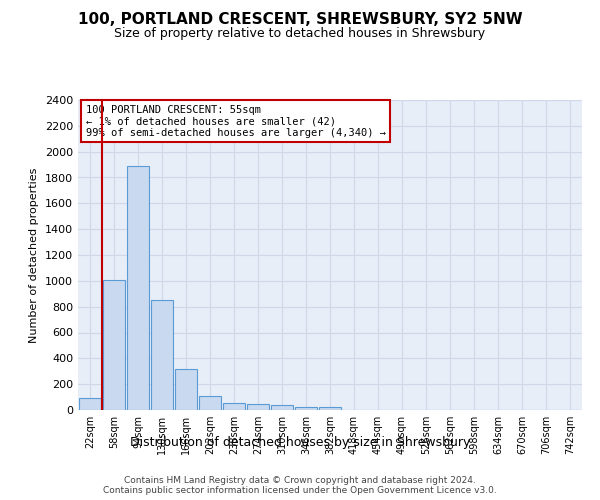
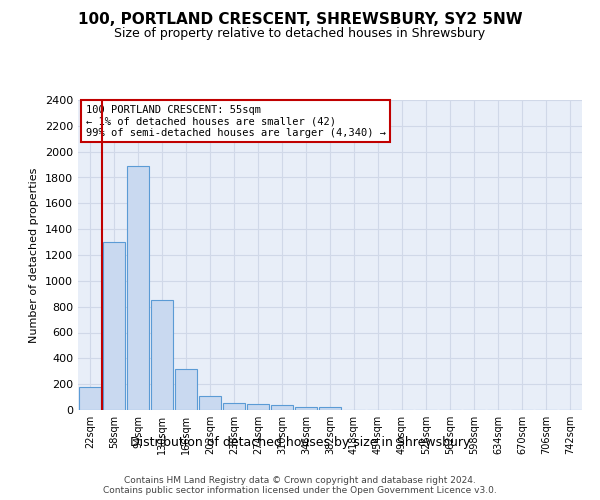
22sqm: 90 -> 180
58sqm: 1010 -> 1300
